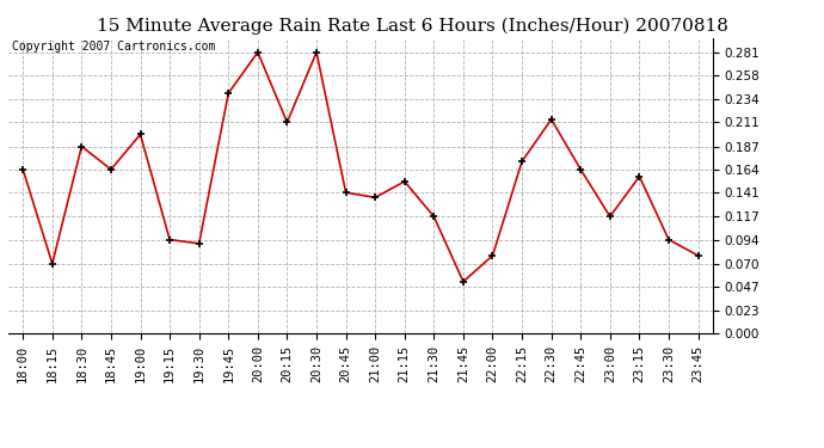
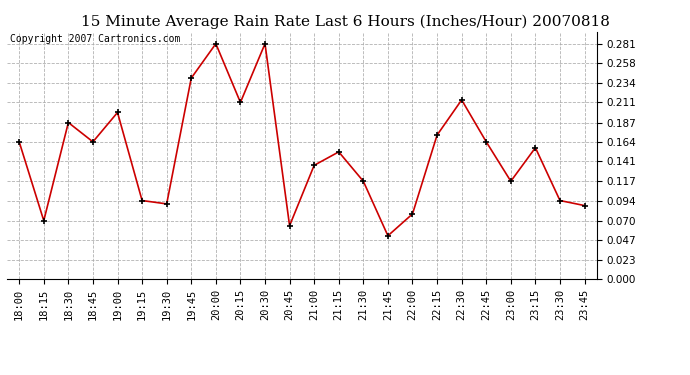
20:45: 0.141 -> 0.064
23:45: 0.078 -> 0.088
